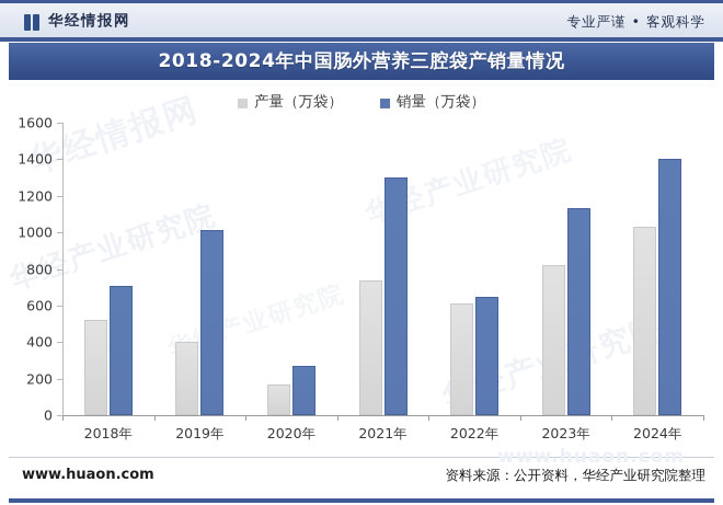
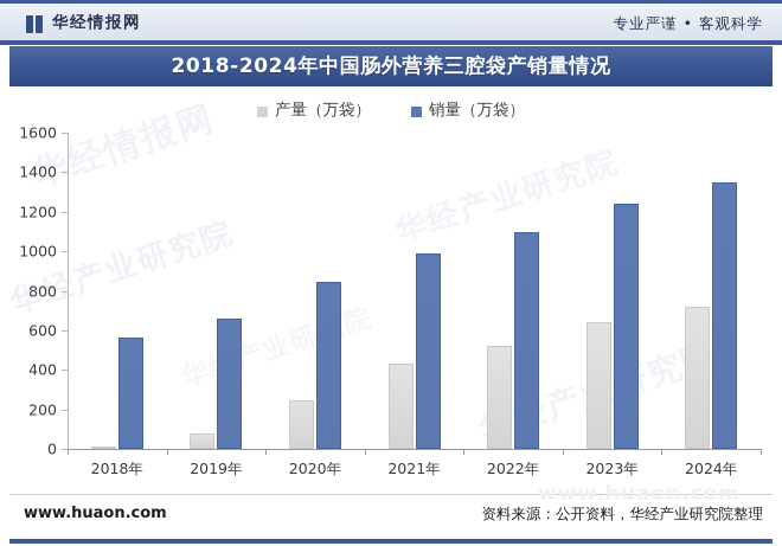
产量（万袋）/2018年: 520 -> 10
销量（万袋）/2018年: 710 -> 560
产量（万袋）/2019年: 400 -> 80
销量（万袋）/2019年: 1010 -> 660
产量（万袋）/2020年: 170 -> 240
销量（万袋）/2020年: 270 -> 840
产量（万袋）/2021年: 740 -> 430
销量（万袋）/2021年: 1300 -> 990
产量（万袋）/2022年: 610 -> 520
销量（万袋）/2022年: 650 -> 1100
产量（万袋）/2023年: 820 -> 640
销量（万袋）/2023年: 1130 -> 1240
产量（万袋）/2024年: 1030 -> 720
销量（万袋）/2024年: 1400 -> 1350
